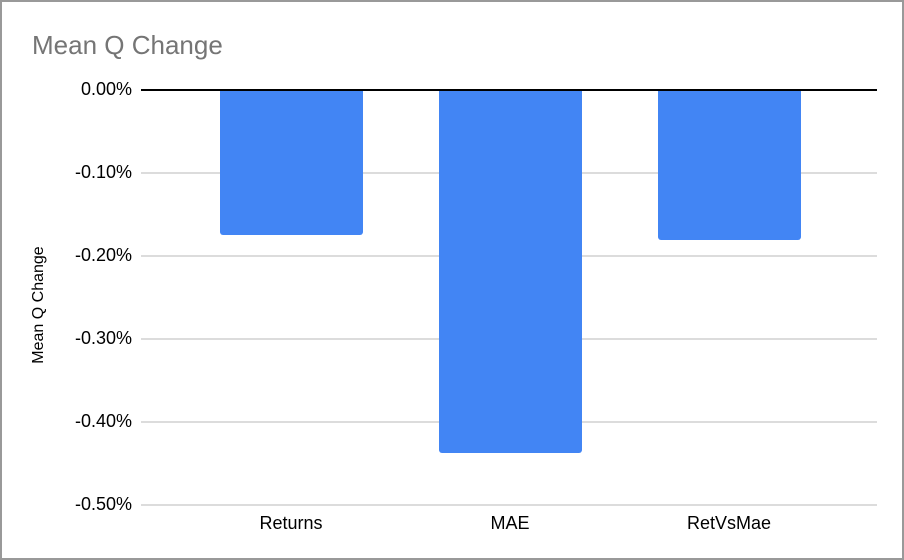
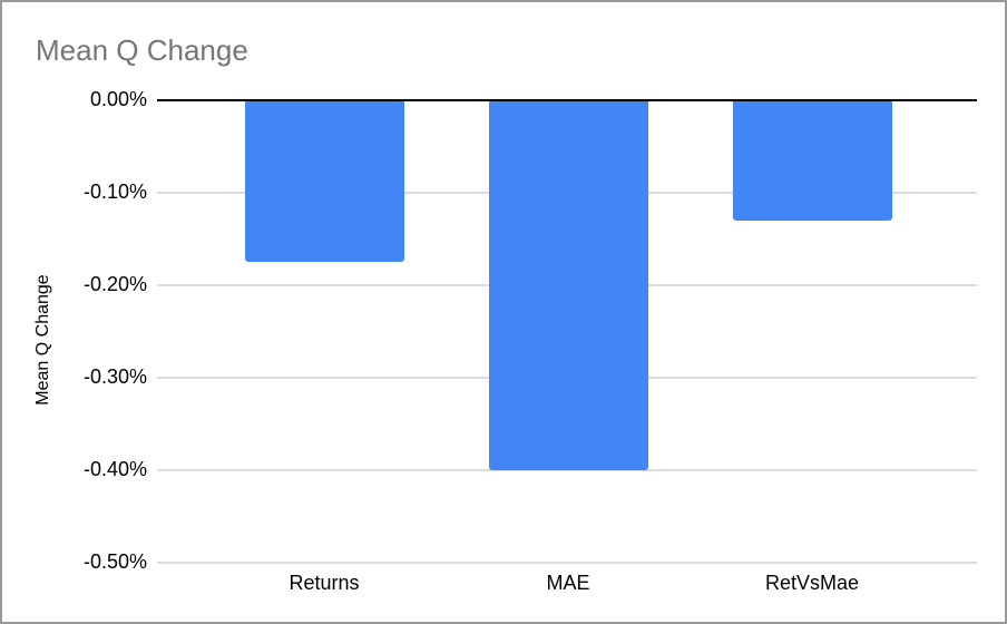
MAE: -0.44% -> -0.40%
RetVsMae: -0.18% -> -0.13%
